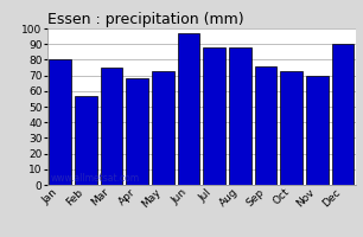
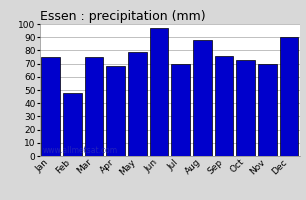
Jan: 80 -> 75
Feb: 57 -> 48
May: 73 -> 79
Jul: 88 -> 70
